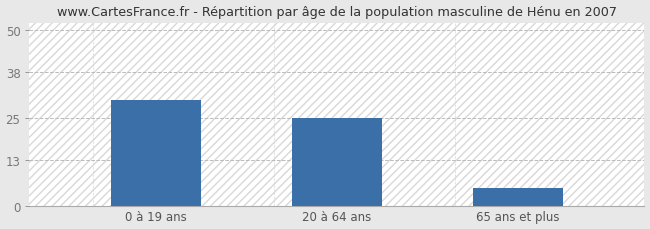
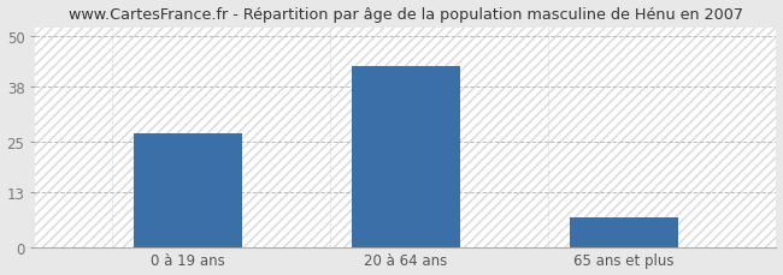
0 à 19 ans: 30 -> 27
20 à 64 ans: 25 -> 43
65 ans et plus: 5 -> 7
